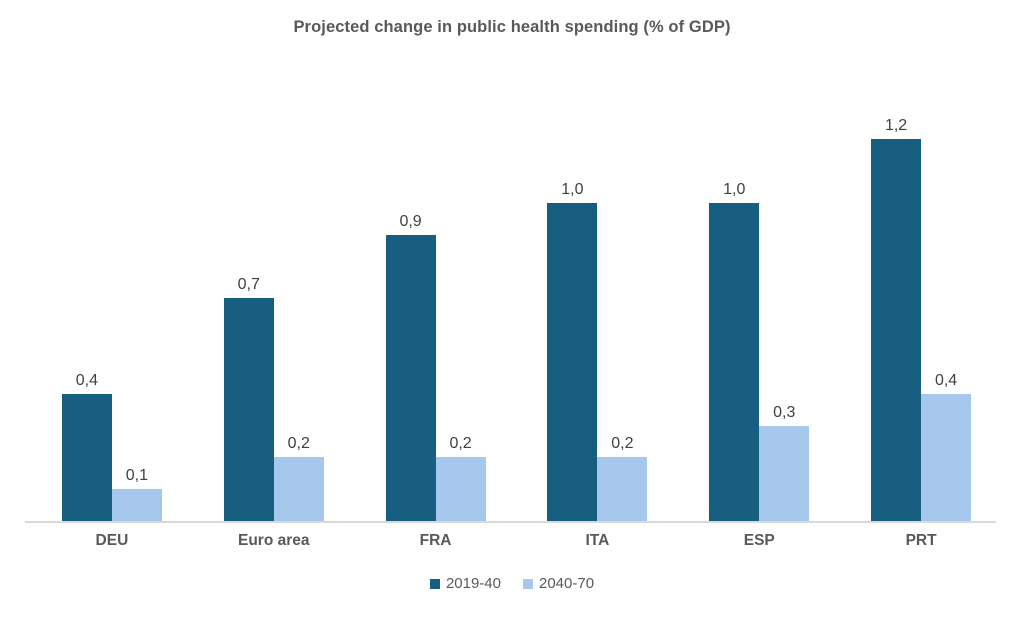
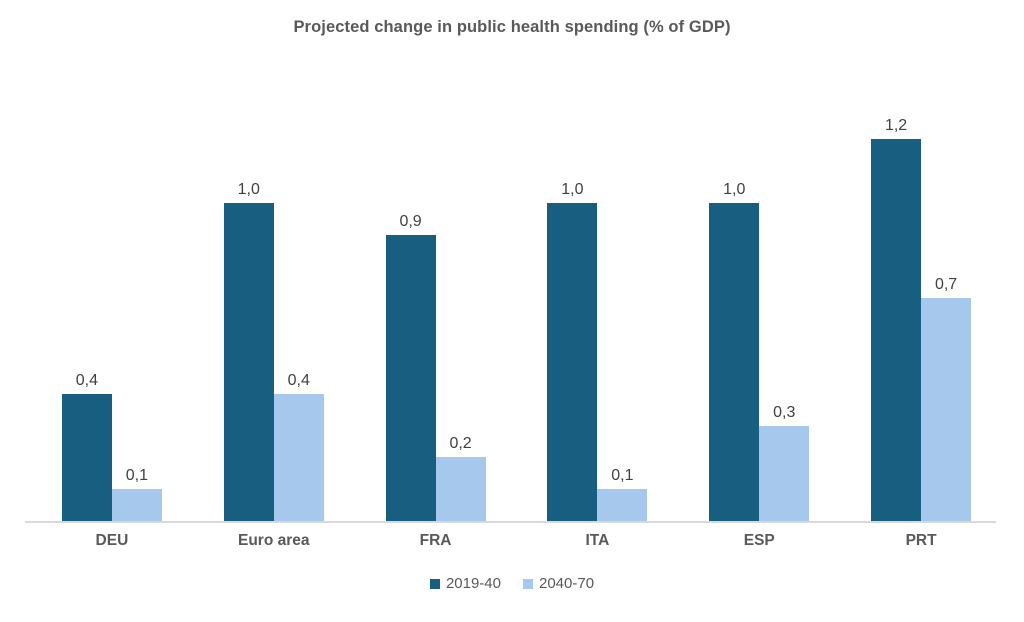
2019-40/Euro area: 0,7 -> 1,0
2040-70/Euro area: 0,2 -> 0,4
2040-70/ITA: 0,2 -> 0,1
2040-70/PRT: 0,4 -> 0,7
